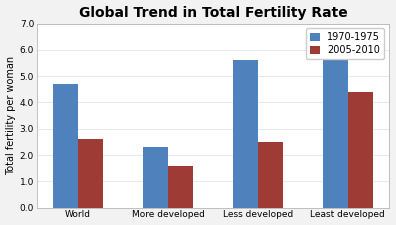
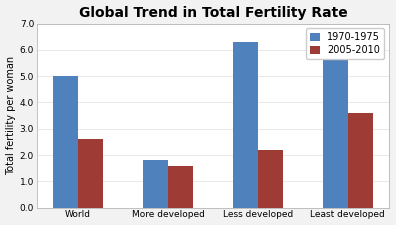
1970-1975/World: 4.7 -> 5.0
1970-1975/More developed: 2.3 -> 1.8
1970-1975/Less developed: 5.6 -> 6.3
2005-2010/Less developed: 2.5 -> 2.2
2005-2010/Least developed: 4.4 -> 3.6
